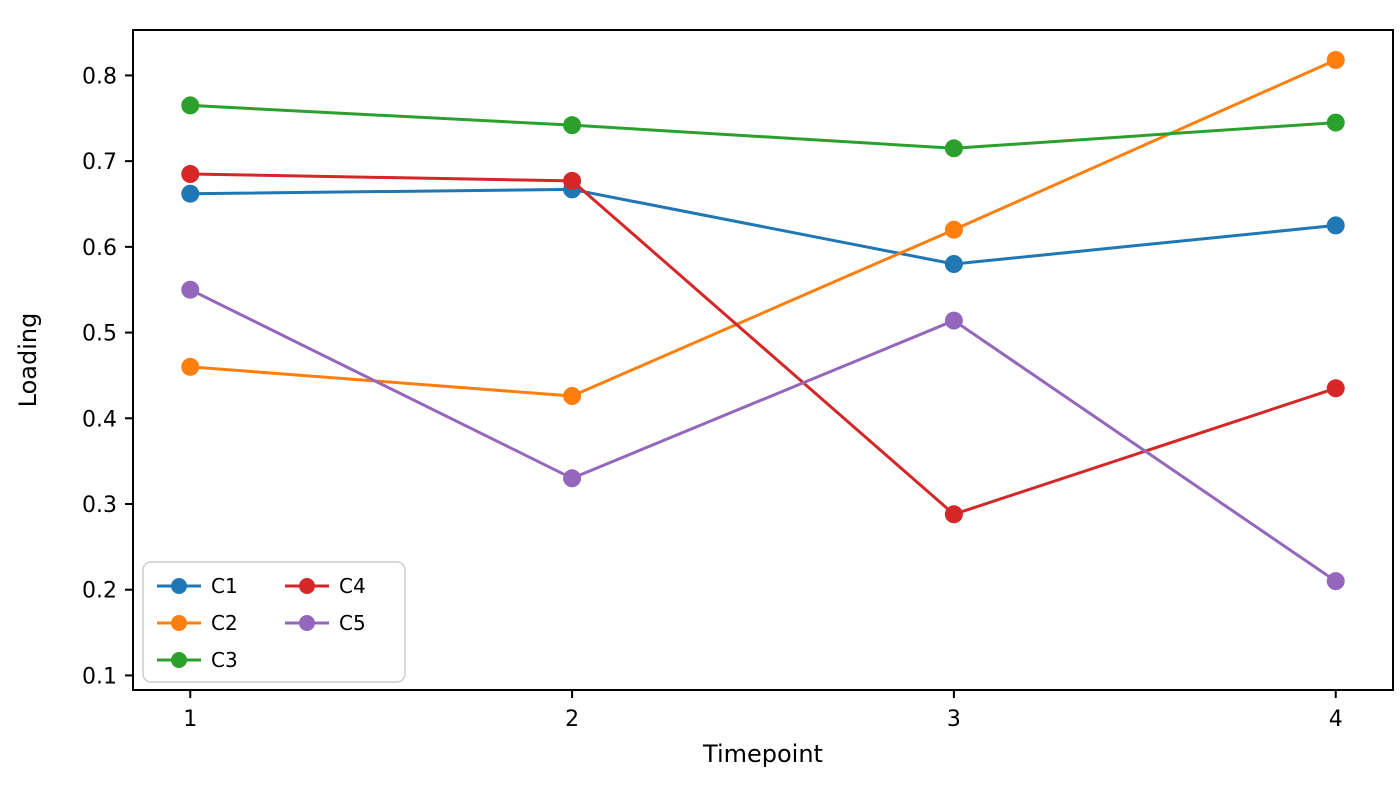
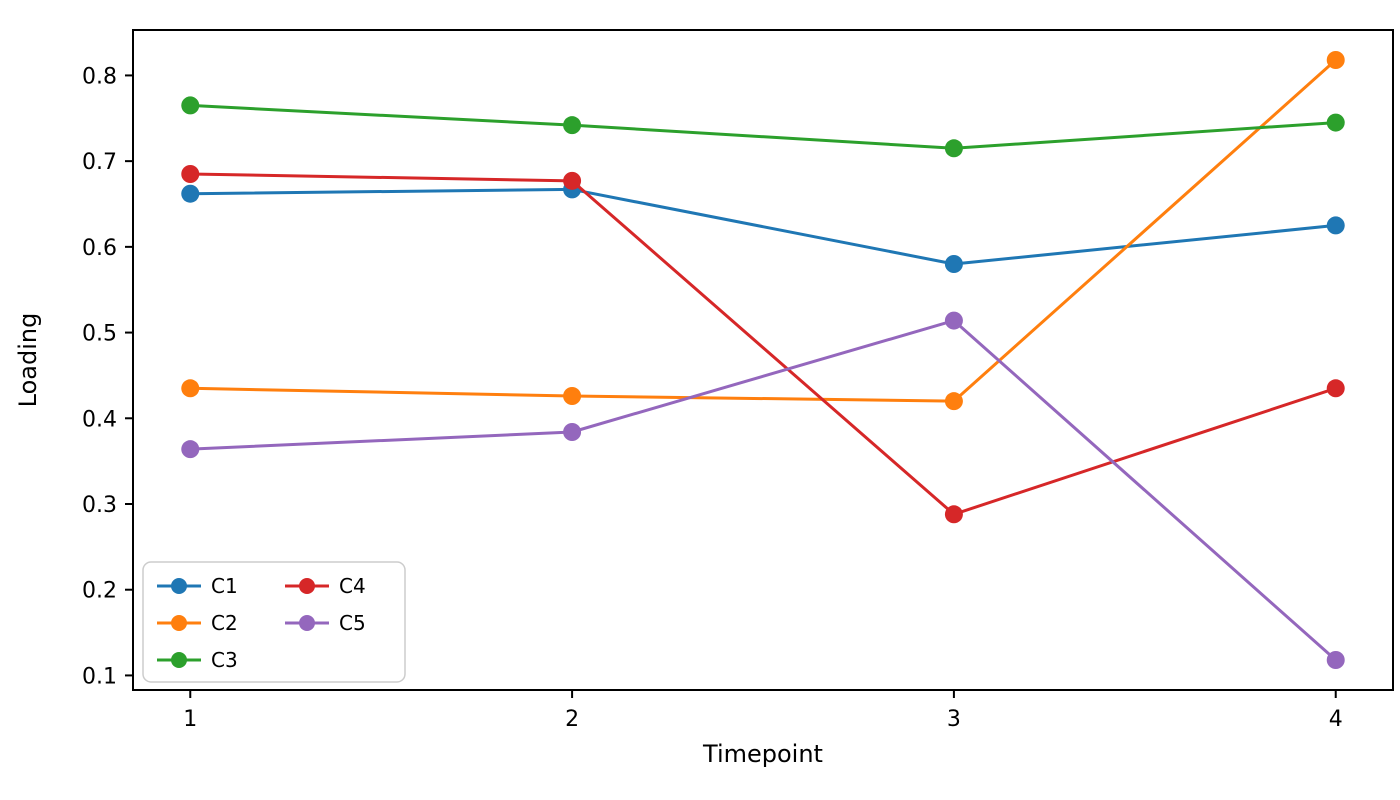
C2/1: 0.46 -> 0.43
C5/1: 0.55 -> 0.36
C5/2: 0.33 -> 0.38
C2/3: 0.62 -> 0.42
C5/4: 0.21 -> 0.12
